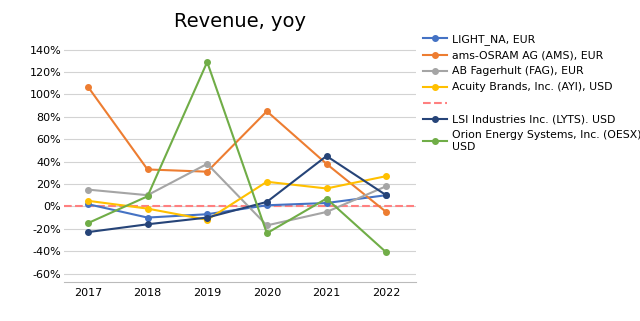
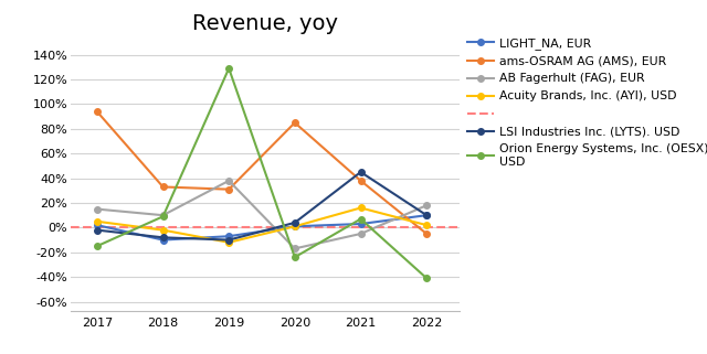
ams-OSRAM AG (AMS), EUR/2017: 107% -> 94%
LSI Industries Inc. (LYTS). USD/2017: -23% -> -2%
LSI Industries Inc. (LYTS). USD/2018: -16% -> -8%
Acuity Brands, Inc. (AYI), USD/2020: 22% -> 1%
Acuity Brands, Inc. (AYI), USD/2022: 27% -> 2%
